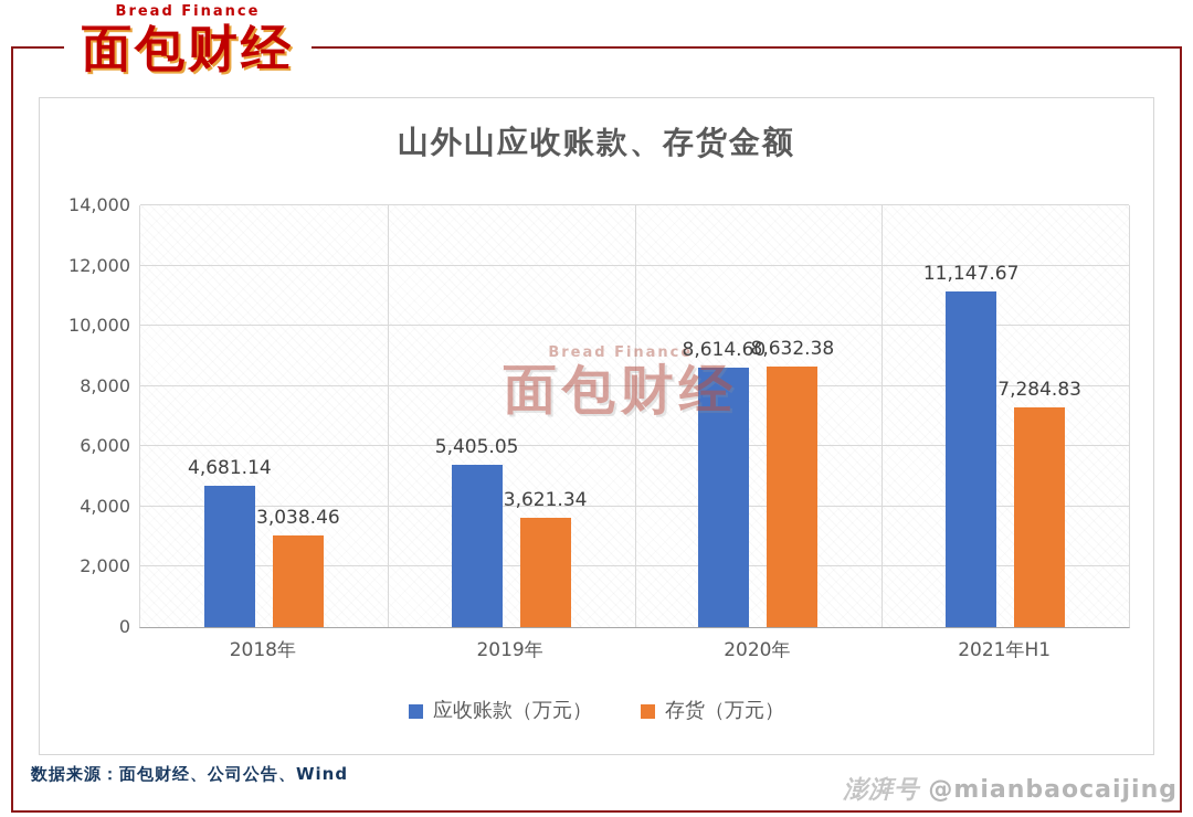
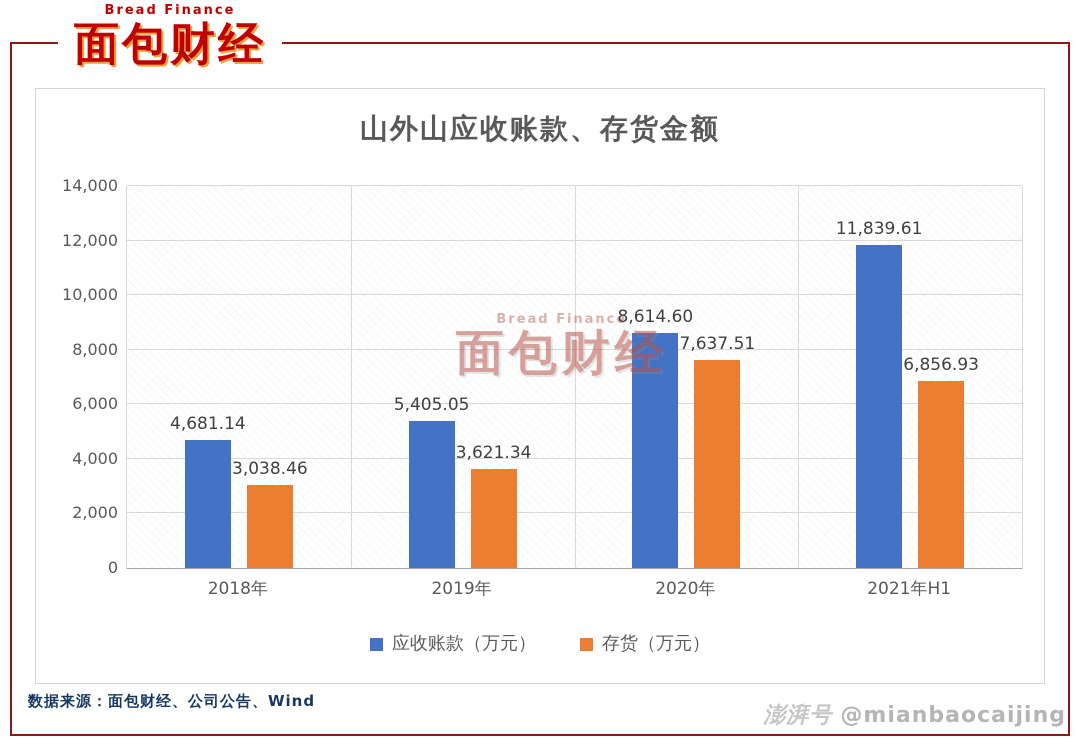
存货（万元）/2020年: 8,632.38 -> 7,637.51
应收账款（万元）/2021年H1: 11,147.67 -> 11,839.61
存货（万元）/2021年H1: 7,284.83 -> 6,856.93
